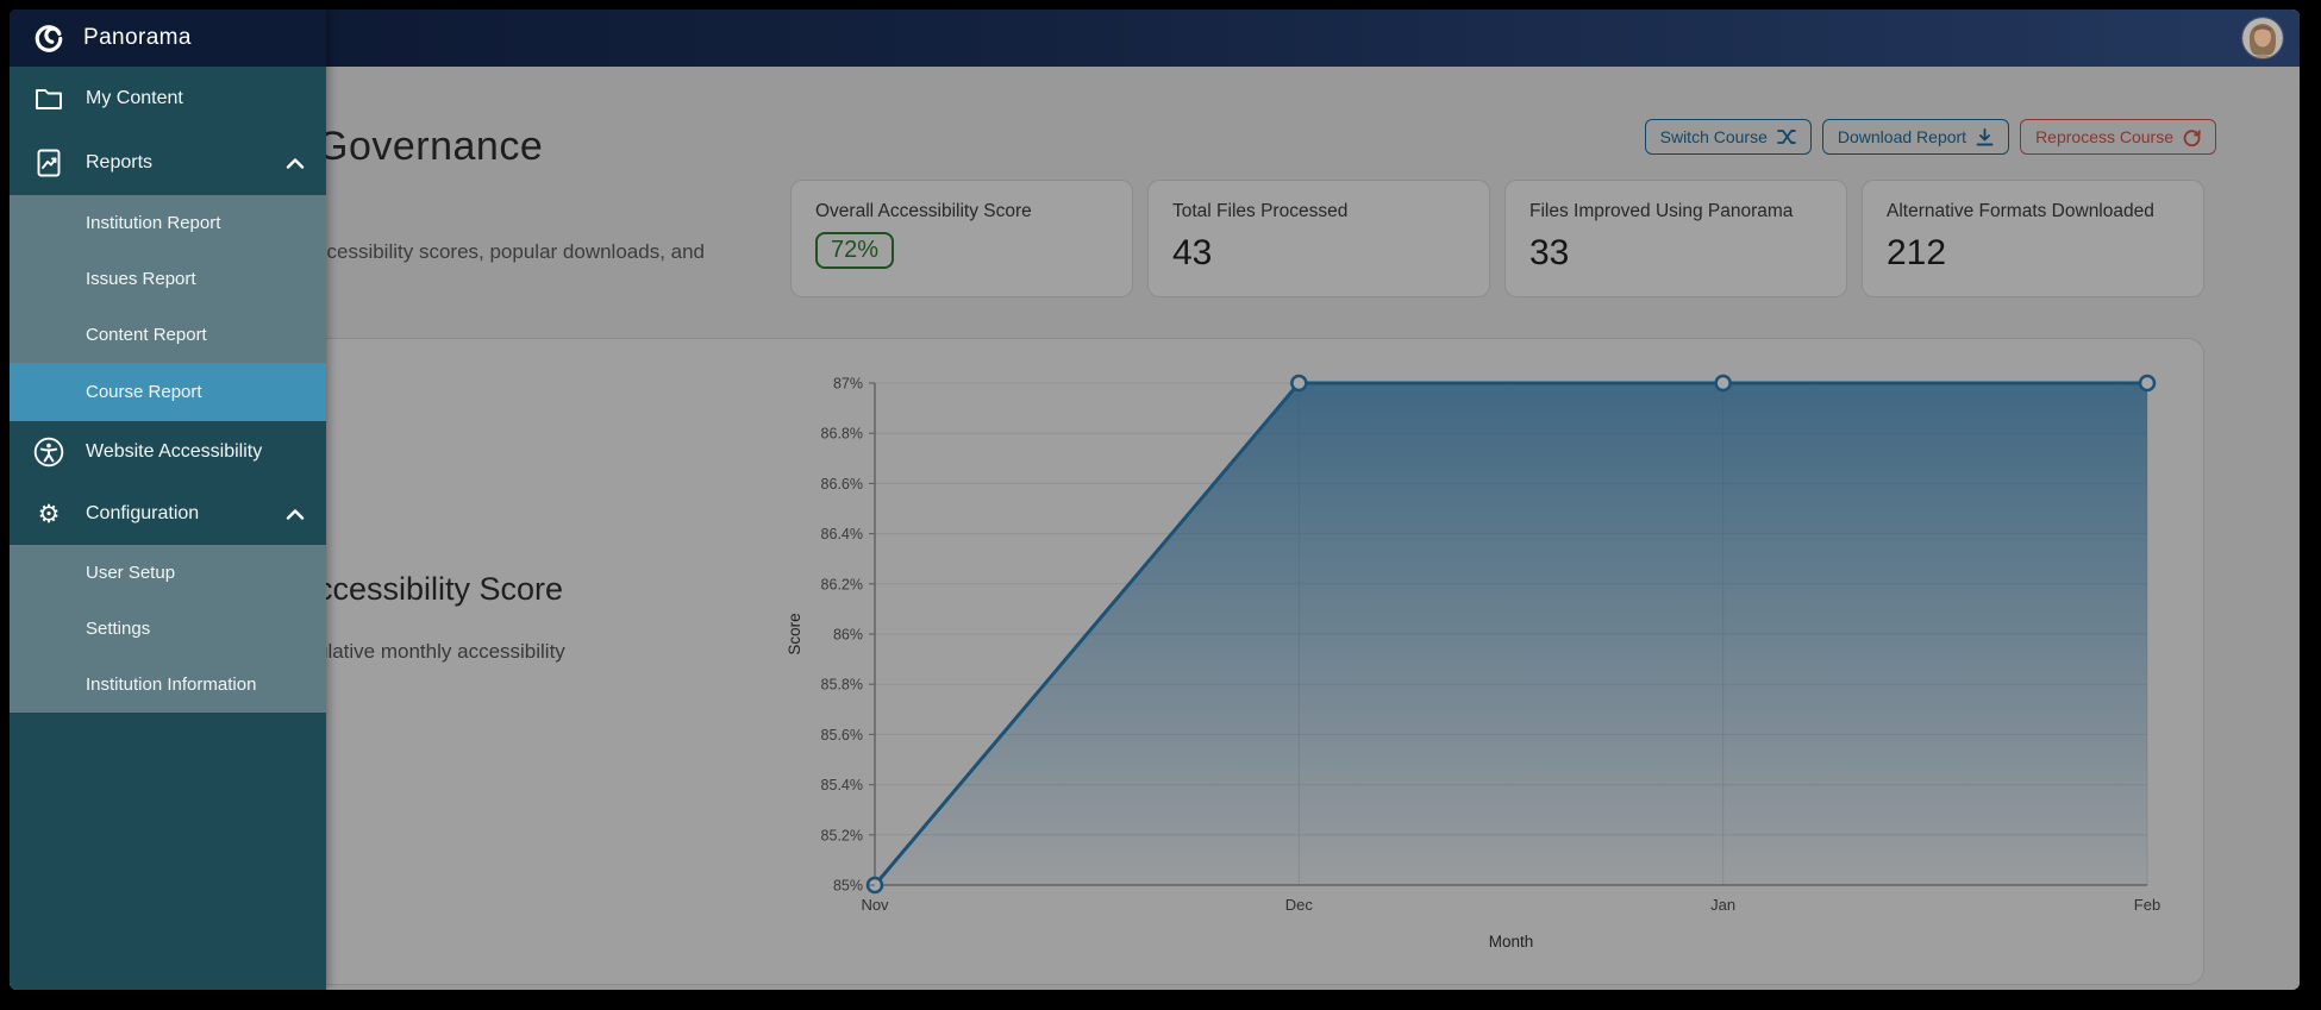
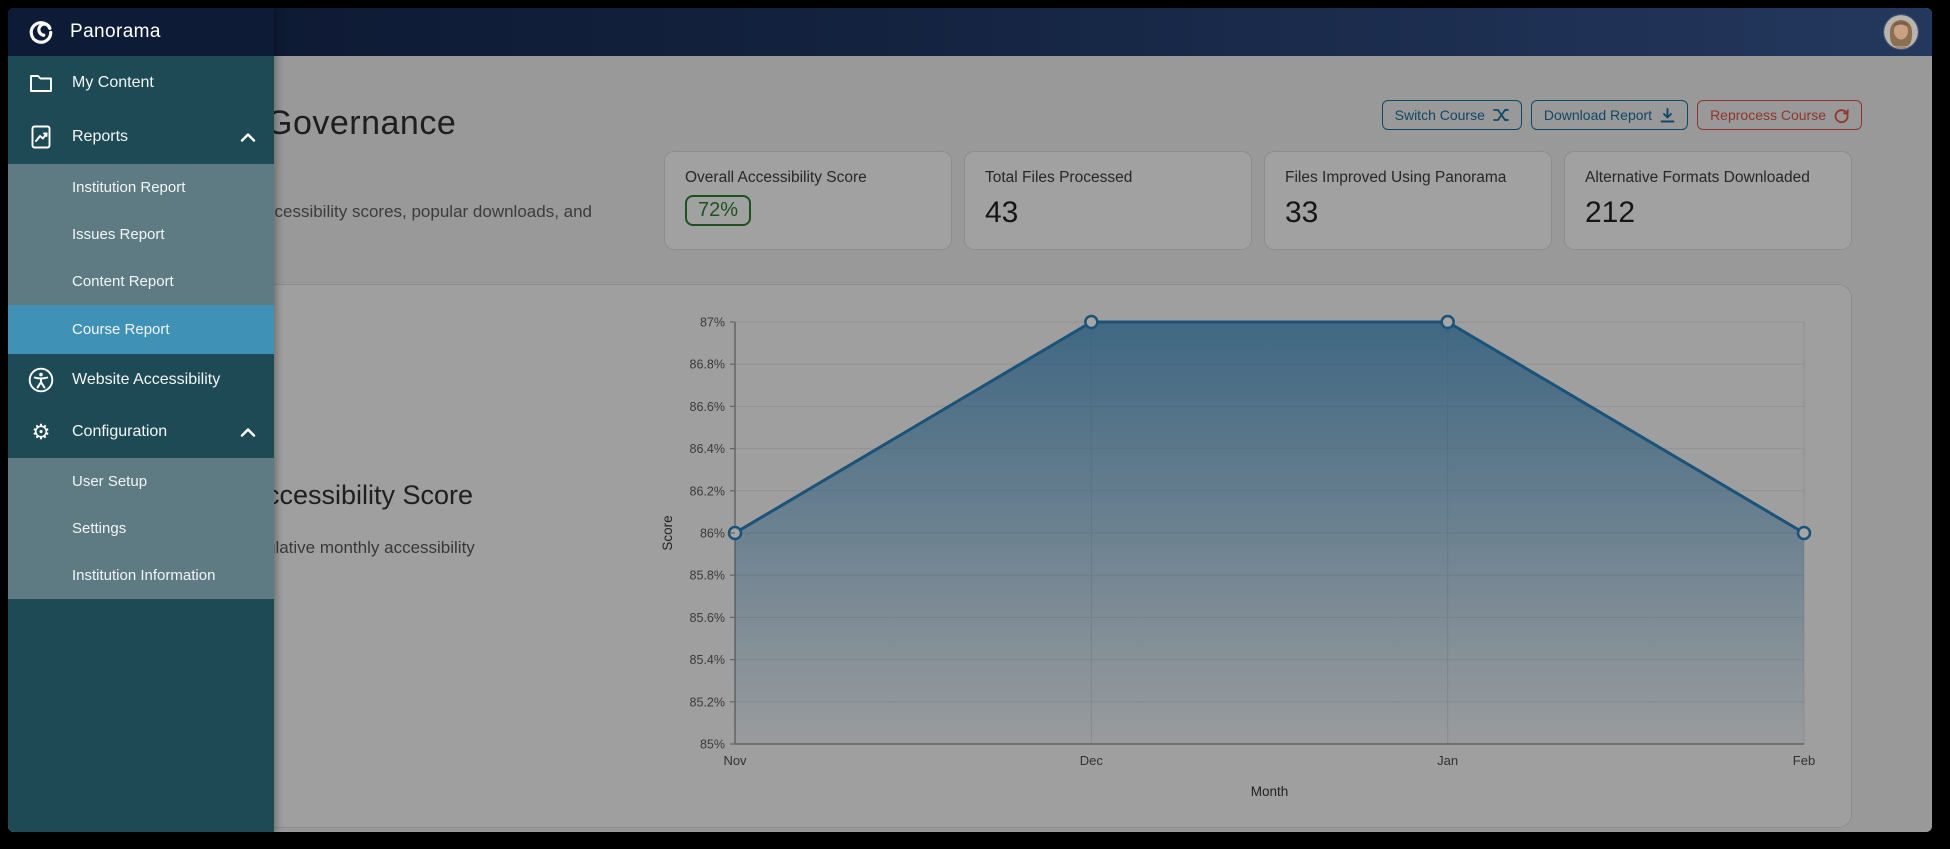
Nov: 85% -> 86%
Feb: 87% -> 86%
